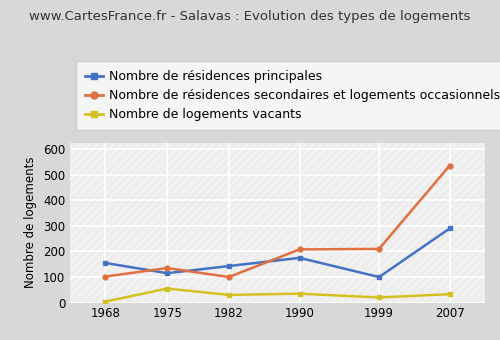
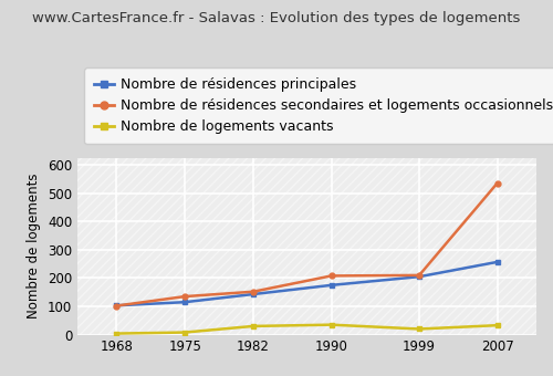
Nombre de résidences principales/1968: 155 -> 103
Nombre de logements vacants/1975: 55 -> 8
Nombre de résidences secondaires et logements occasionnels/1982: 100 -> 152
Nombre de résidences principales/1999: 100 -> 205
Nombre de résidences principales/2007: 290 -> 257
